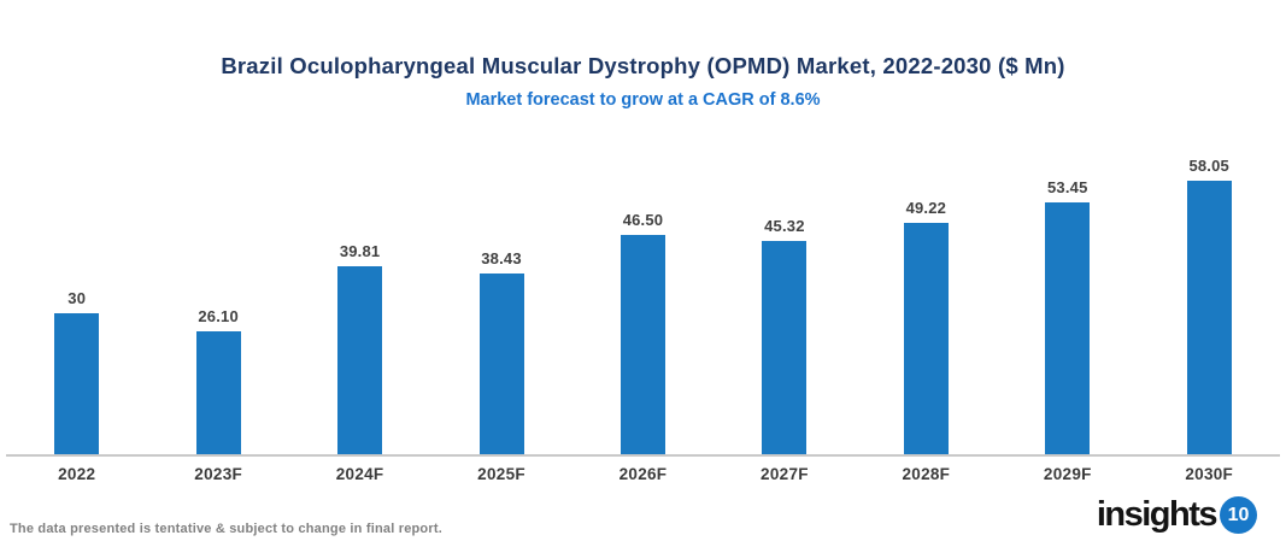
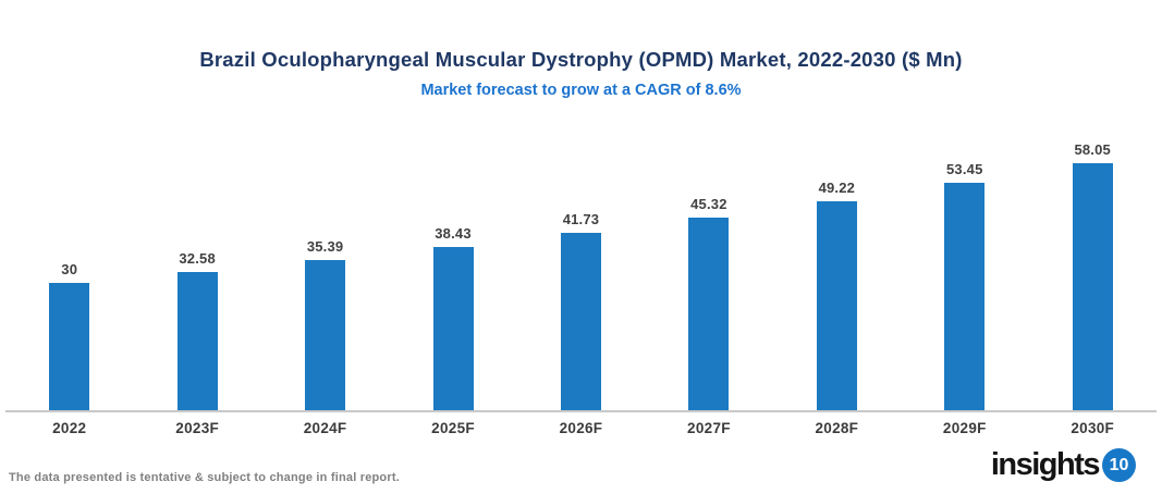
2023F: 26.10 -> 32.58
2024F: 39.81 -> 35.39
2026F: 46.50 -> 41.73
